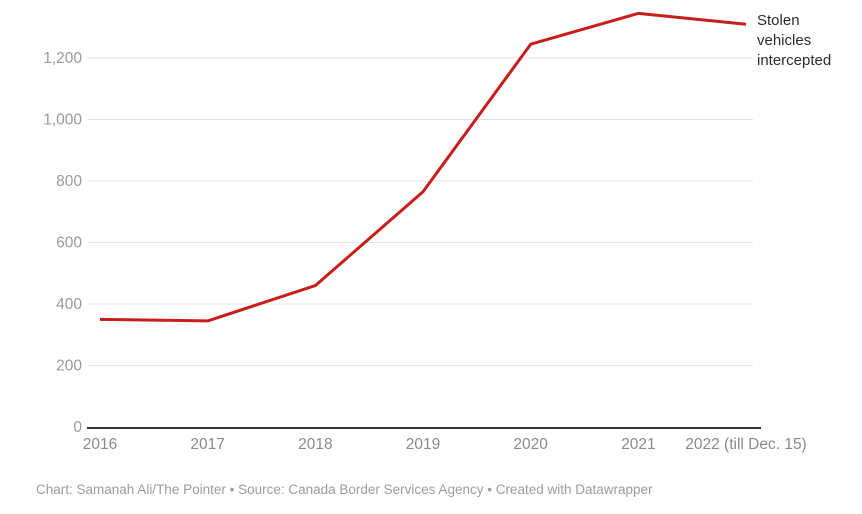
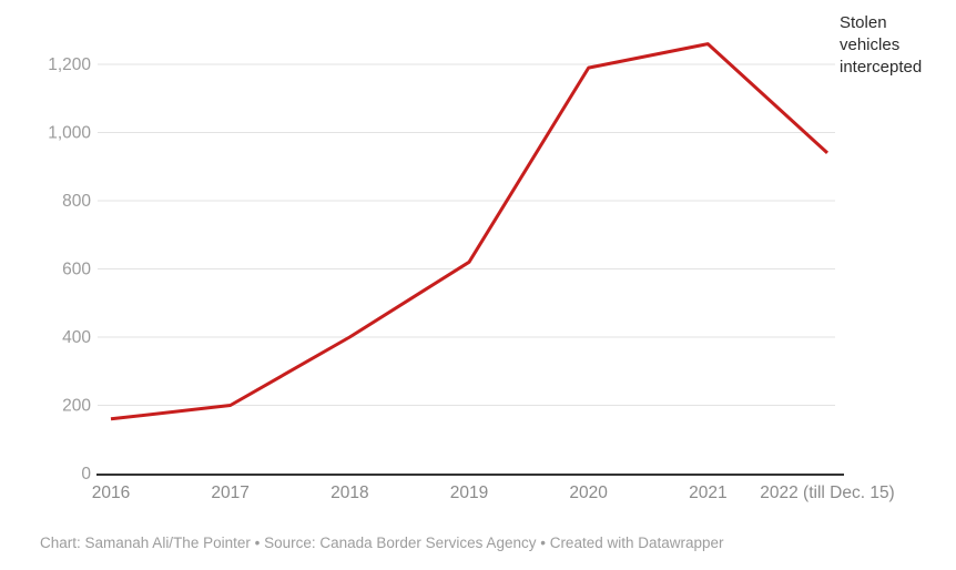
2016: 350 -> 160
2017: 340 -> 200
2018: 460 -> 400
2019: 760 -> 620
2020: 1240 -> 1190
2021: 1340 -> 1260
2022 (till Dec. 15): 1310 -> 940
